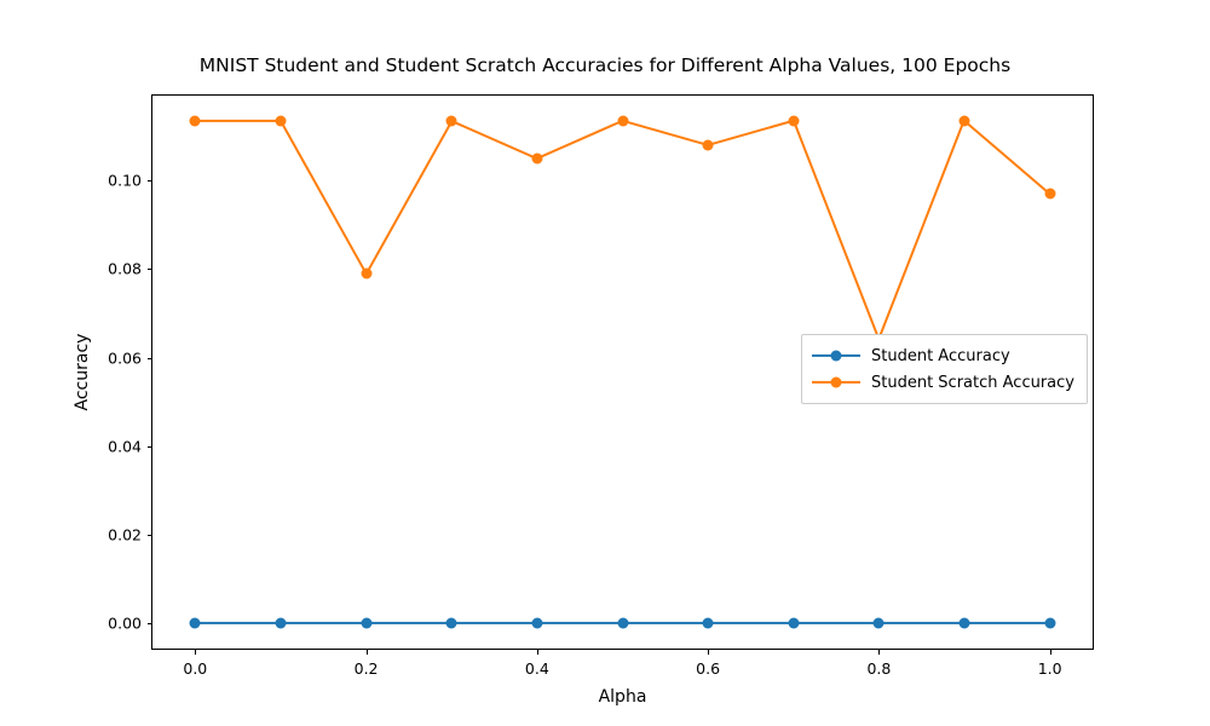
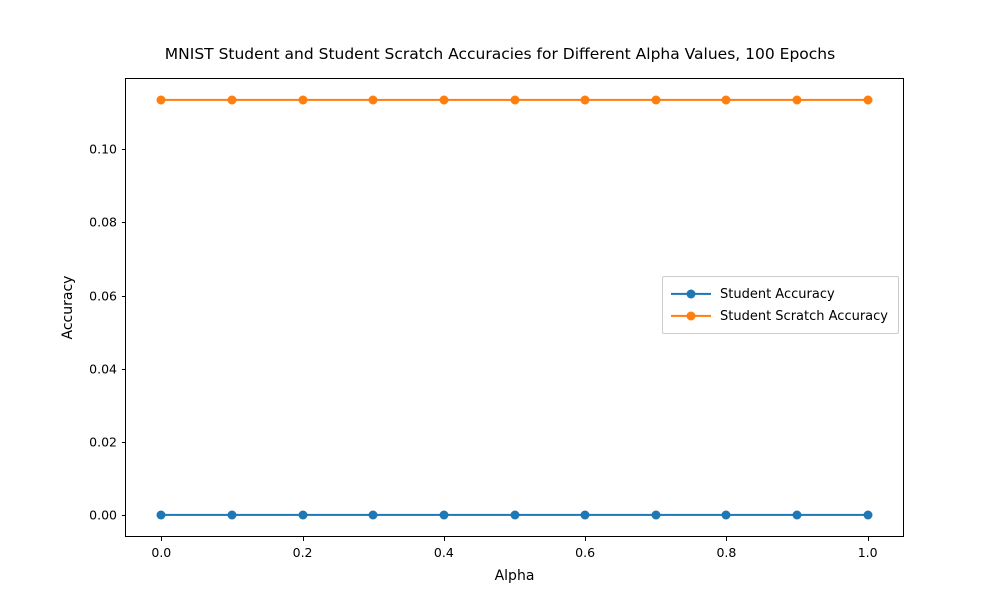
Student Scratch Accuracy/0.2: 0.079 -> 0.114
Student Scratch Accuracy/0.4: 0.105 -> 0.114
Student Scratch Accuracy/0.6: 0.108 -> 0.114
Student Scratch Accuracy/0.8: 0.064 -> 0.114
Student Scratch Accuracy/1.0: 0.097 -> 0.114
